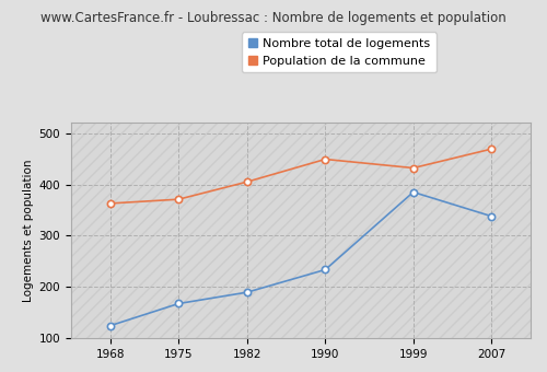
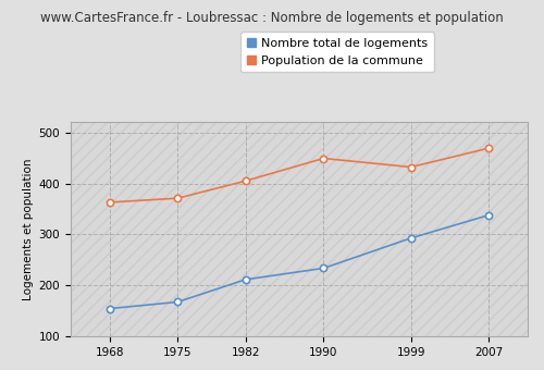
Nombre total de logements/1968: 125 -> 155
Nombre total de logements/1982: 190 -> 212
Nombre total de logements/1999: 385 -> 293
